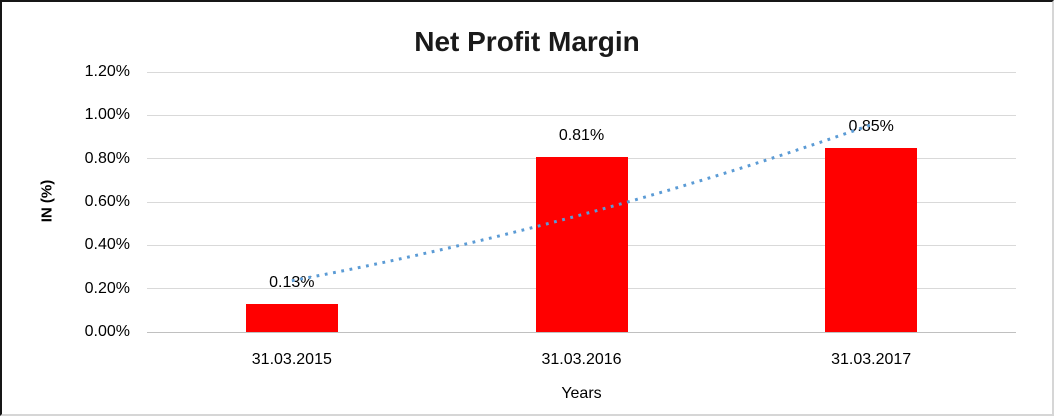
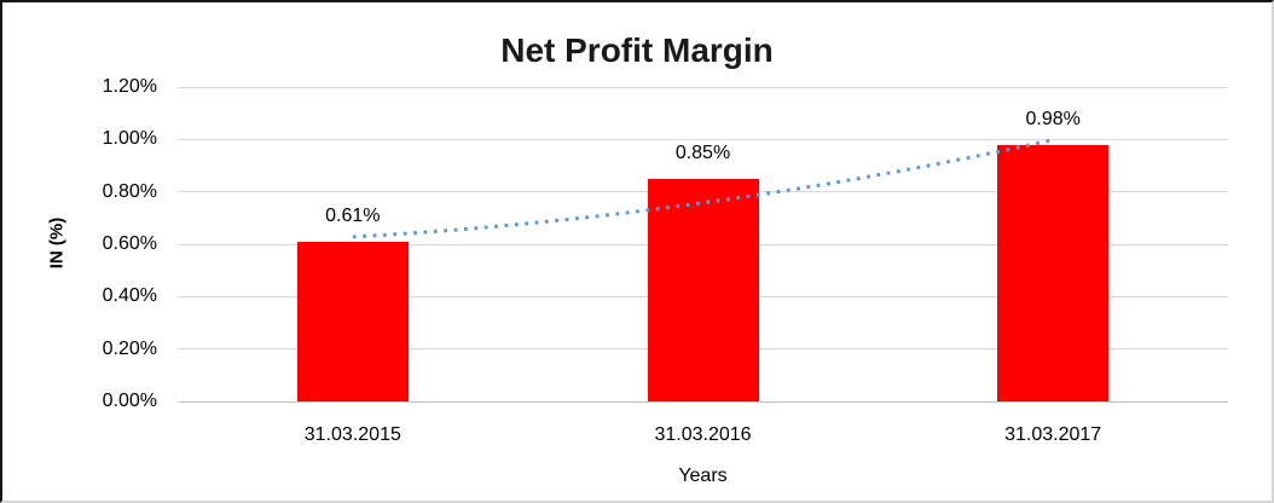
31.03.2015: 0.13% -> 0.61%
31.03.2016: 0.81% -> 0.85%
31.03.2017: 0.85% -> 0.98%
